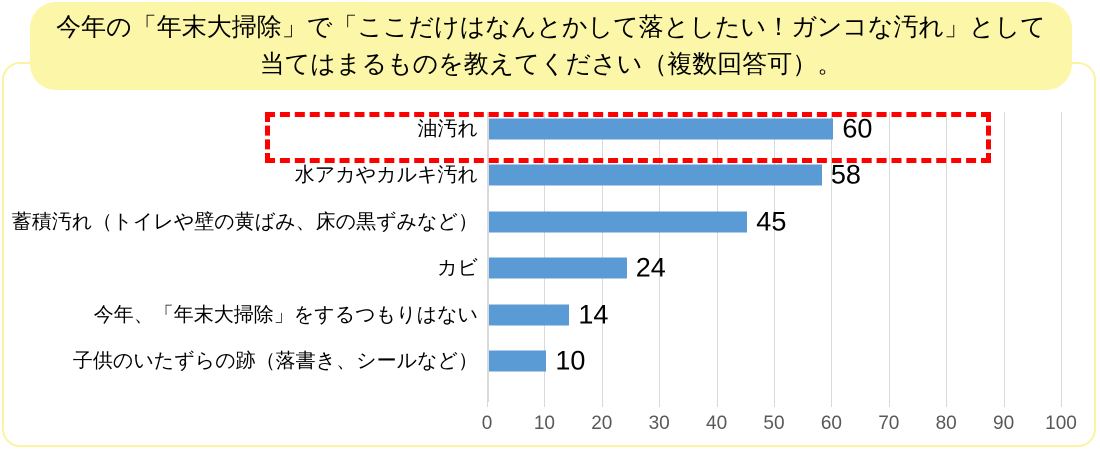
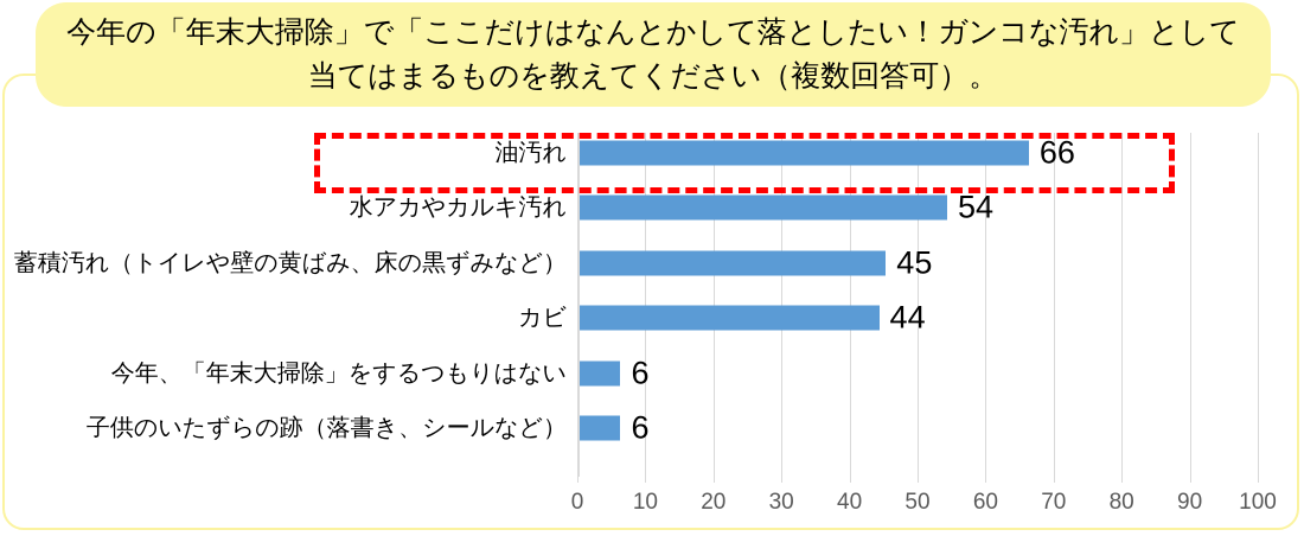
油汚れ: 60 -> 66
水アカやカルキ汚れ: 58 -> 54
カビ: 24 -> 44
今年、「年末大掃除」をするつもりはない: 14 -> 6
子供のいたずらの跡（落書き、シールなど）: 10 -> 6
